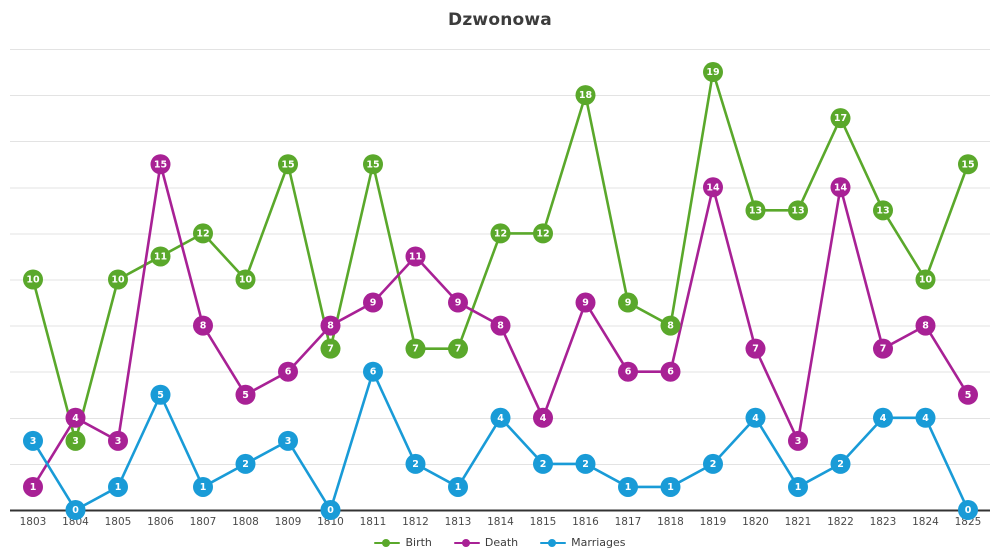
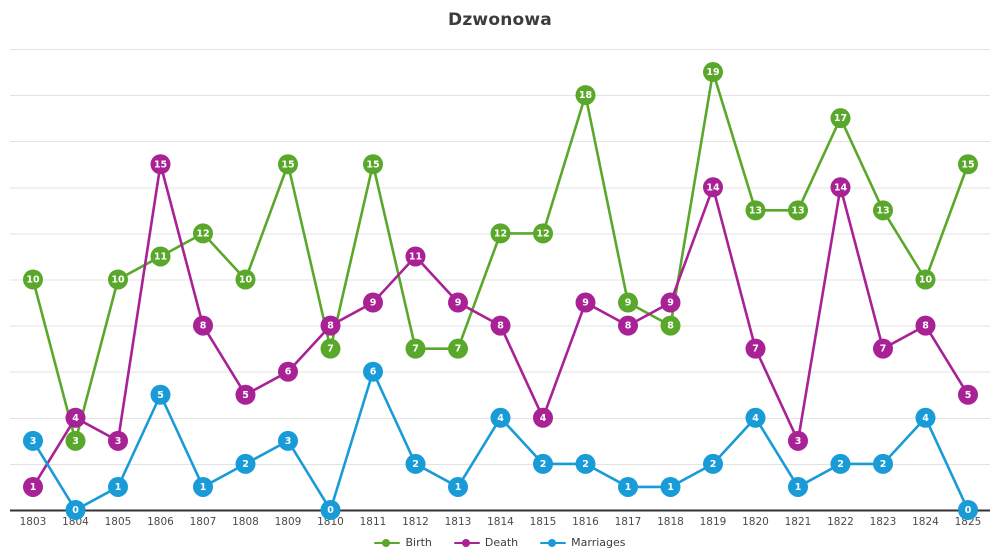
Death/1817: 6 -> 8
Death/1818: 6 -> 9
Marriages/1823: 4 -> 2
